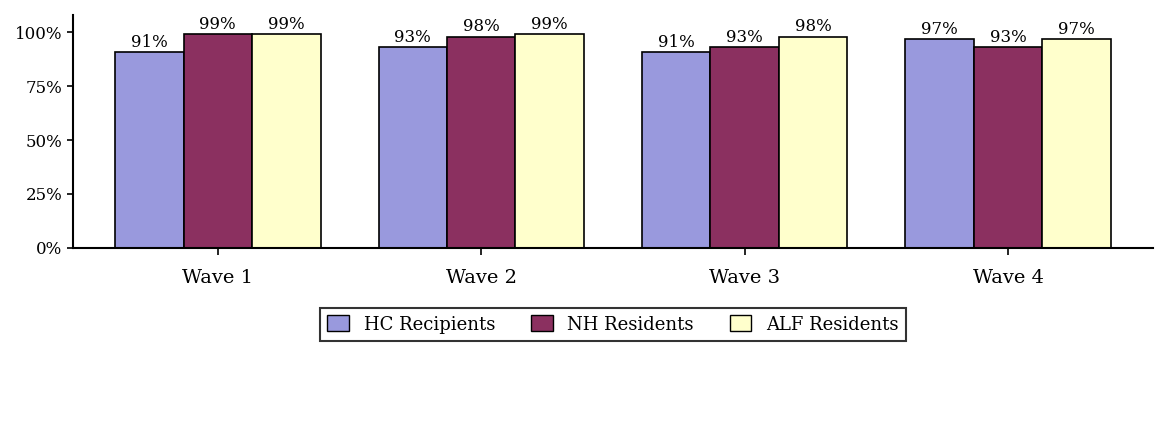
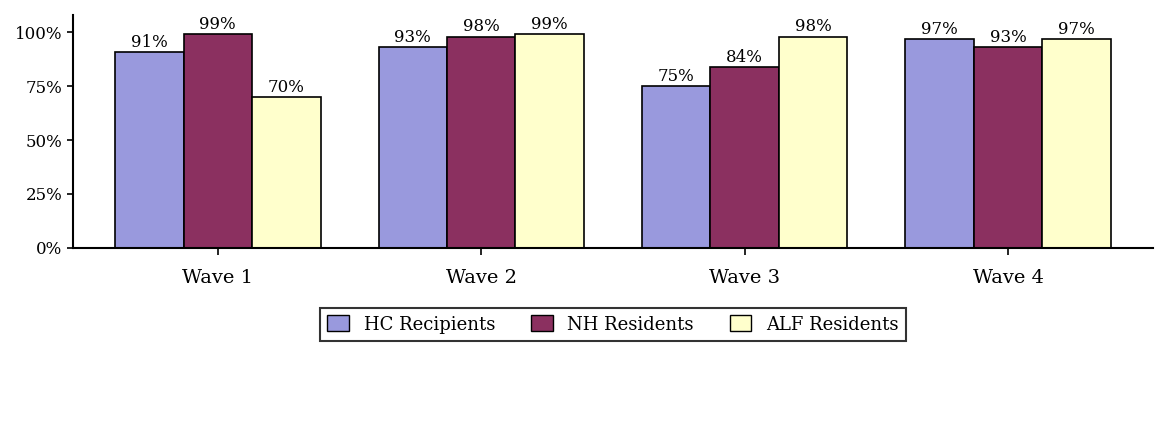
ALF Residents/Wave 1: 99% -> 70%
HC Recipients/Wave 3: 91% -> 75%
NH Residents/Wave 3: 93% -> 84%
